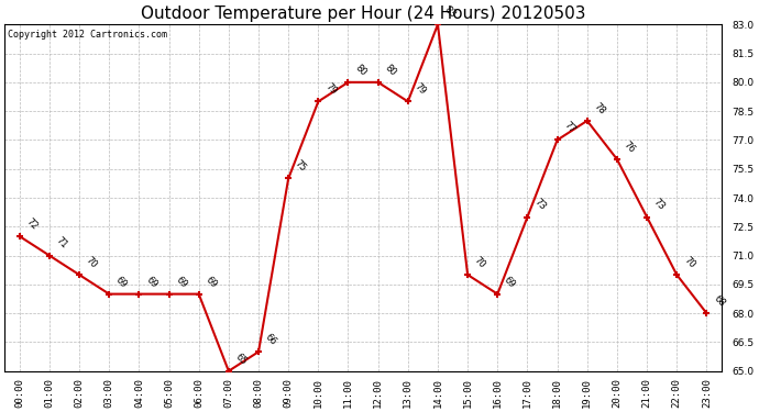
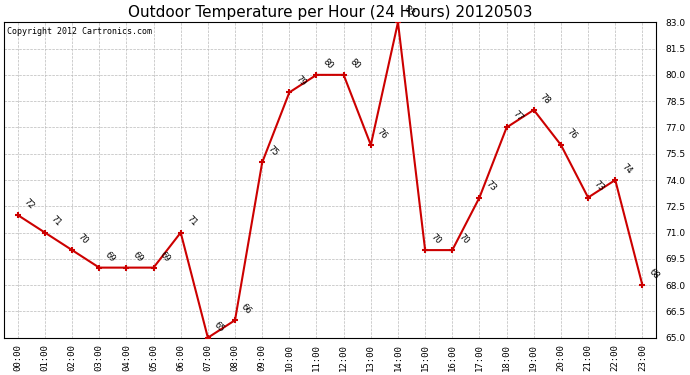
06:00: 69 -> 71
13:00: 79 -> 76
16:00: 69 -> 70
22:00: 70 -> 74
